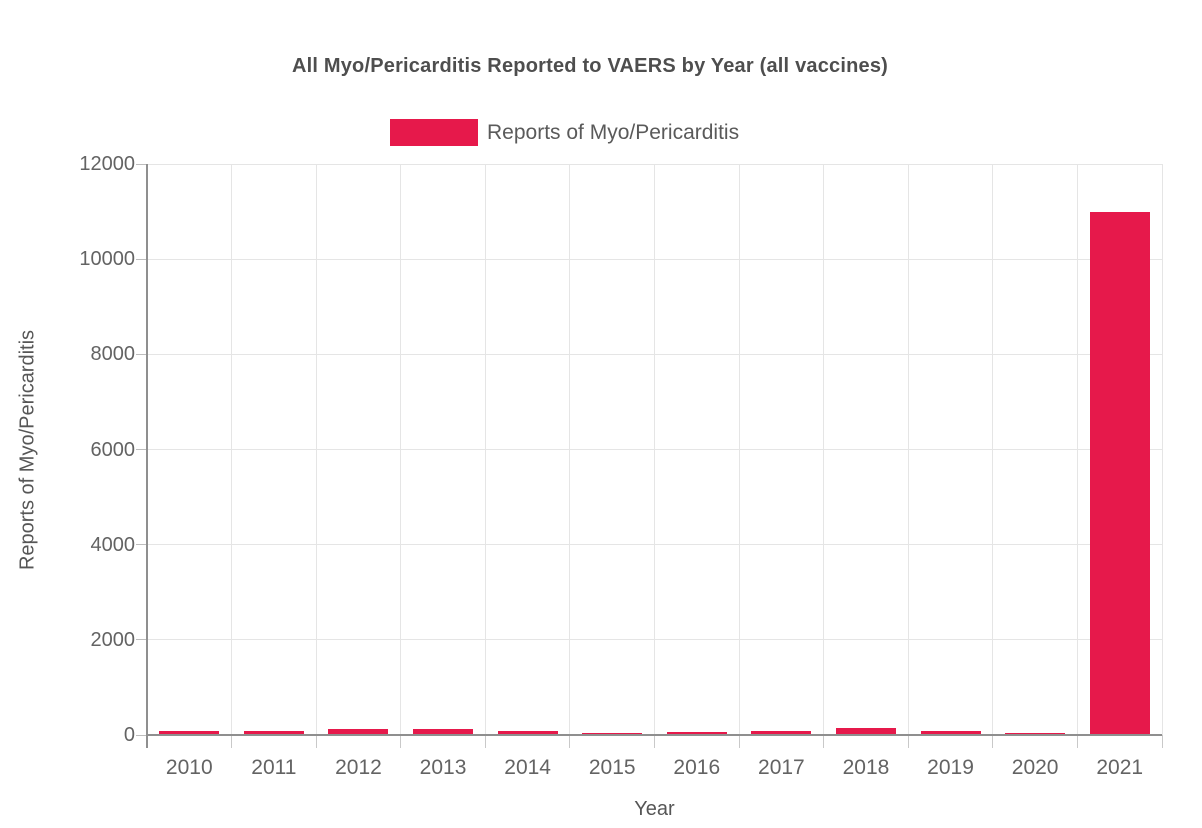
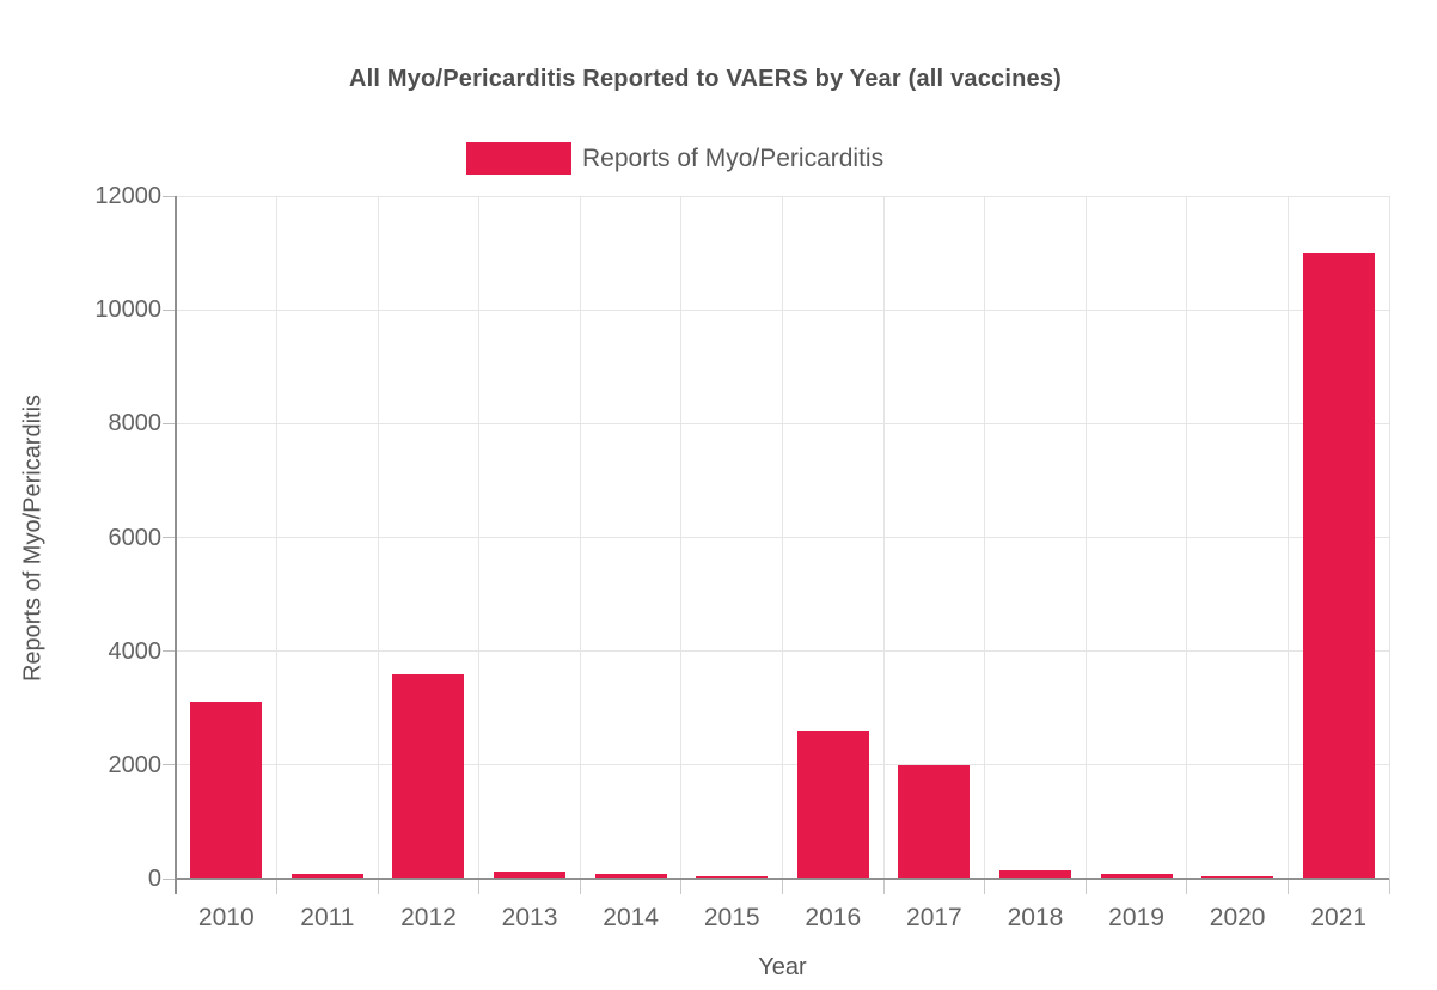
2010: 100 -> 3100
2012: 100 -> 3600
2016: 100 -> 2600
2017: 100 -> 2000
